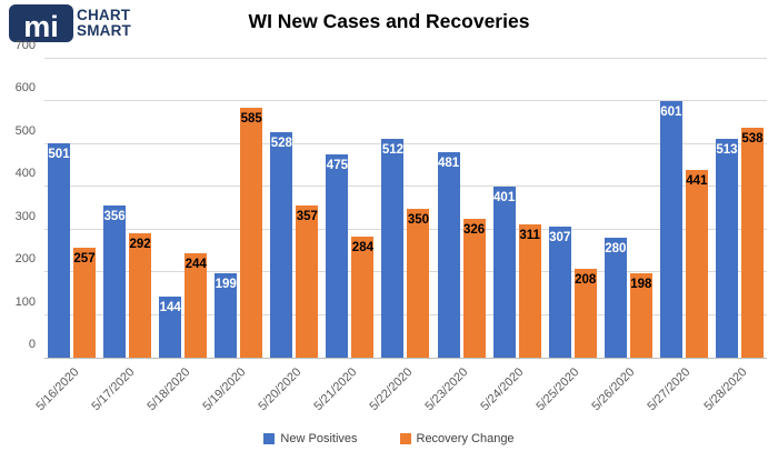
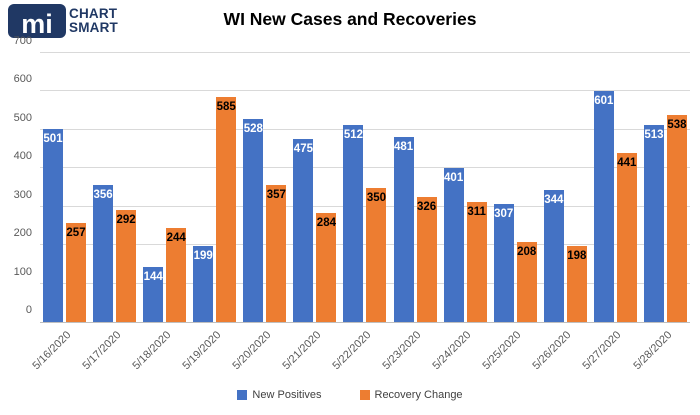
New Positives/5/26/2020: 280 -> 344
